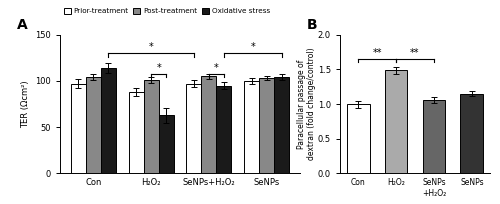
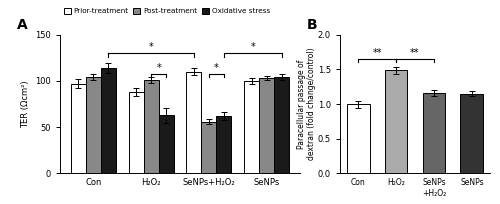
Prior-treatment/SeNPs+H₂O₂: 97 -> 110
Post-treatment/SeNPs+H₂O₂: 105 -> 56
Oxidative stress/SeNPs+H₂O₂: 95 -> 62
SeNPs +H₂O₂: 1.06 -> 1.16
